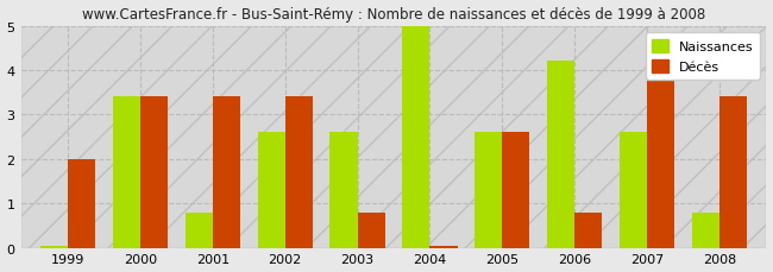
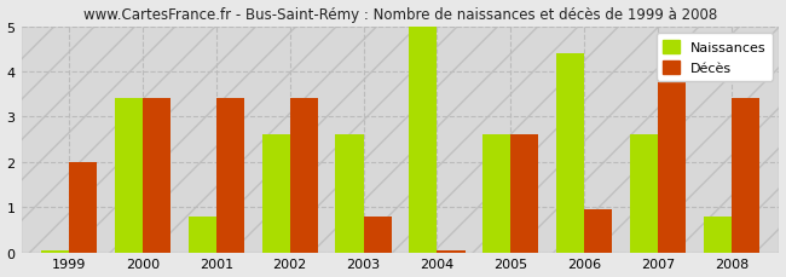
Naissances/2006: 4.20 -> 4.40
Décès/2006: 0.80 -> 0.95
